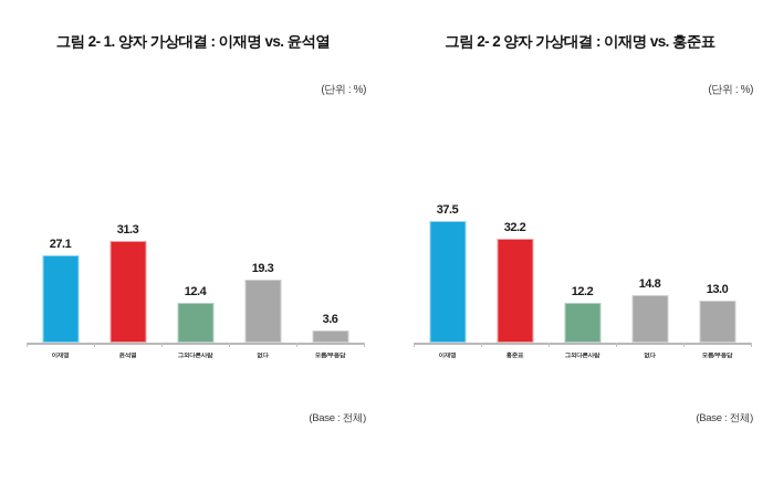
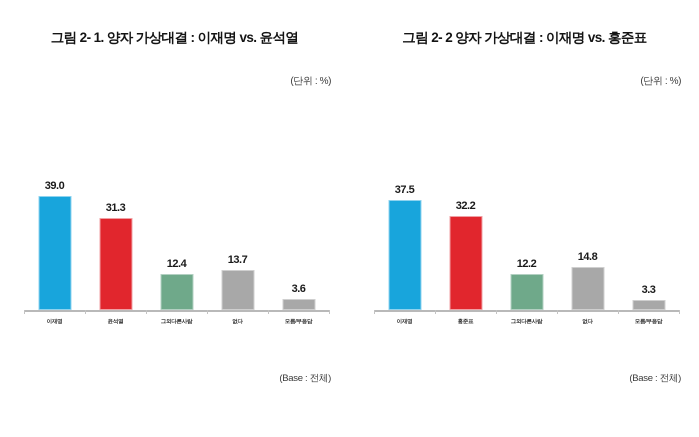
그림 2- 1. 양자 가상대결 : 이재명 vs. 윤석열/이재명: 27.1 -> 39.0
그림 2- 1. 양자 가상대결 : 이재명 vs. 윤석열/없다: 19.3 -> 13.7
그림 2- 2 양자 가상대결 : 이재명 vs. 홍준표/모름/무응답: 13.0 -> 3.3
